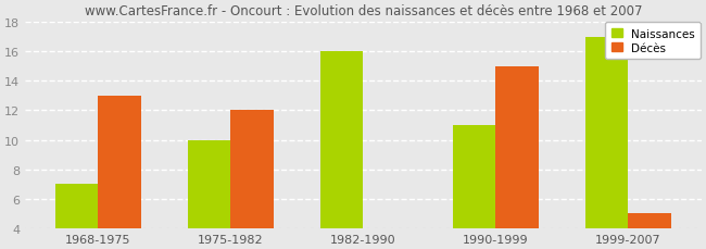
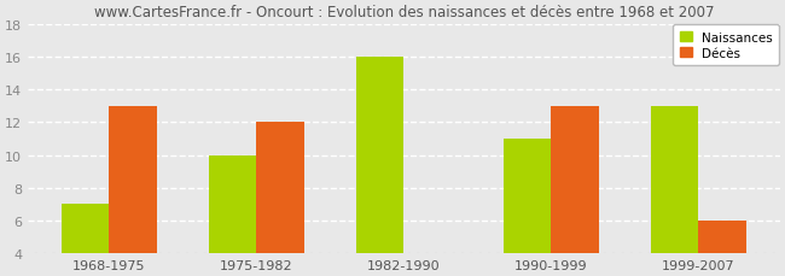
Décès/1990-1999: 15 -> 13
Naissances/1999-2007: 17 -> 13
Décès/1999-2007: 5 -> 6
